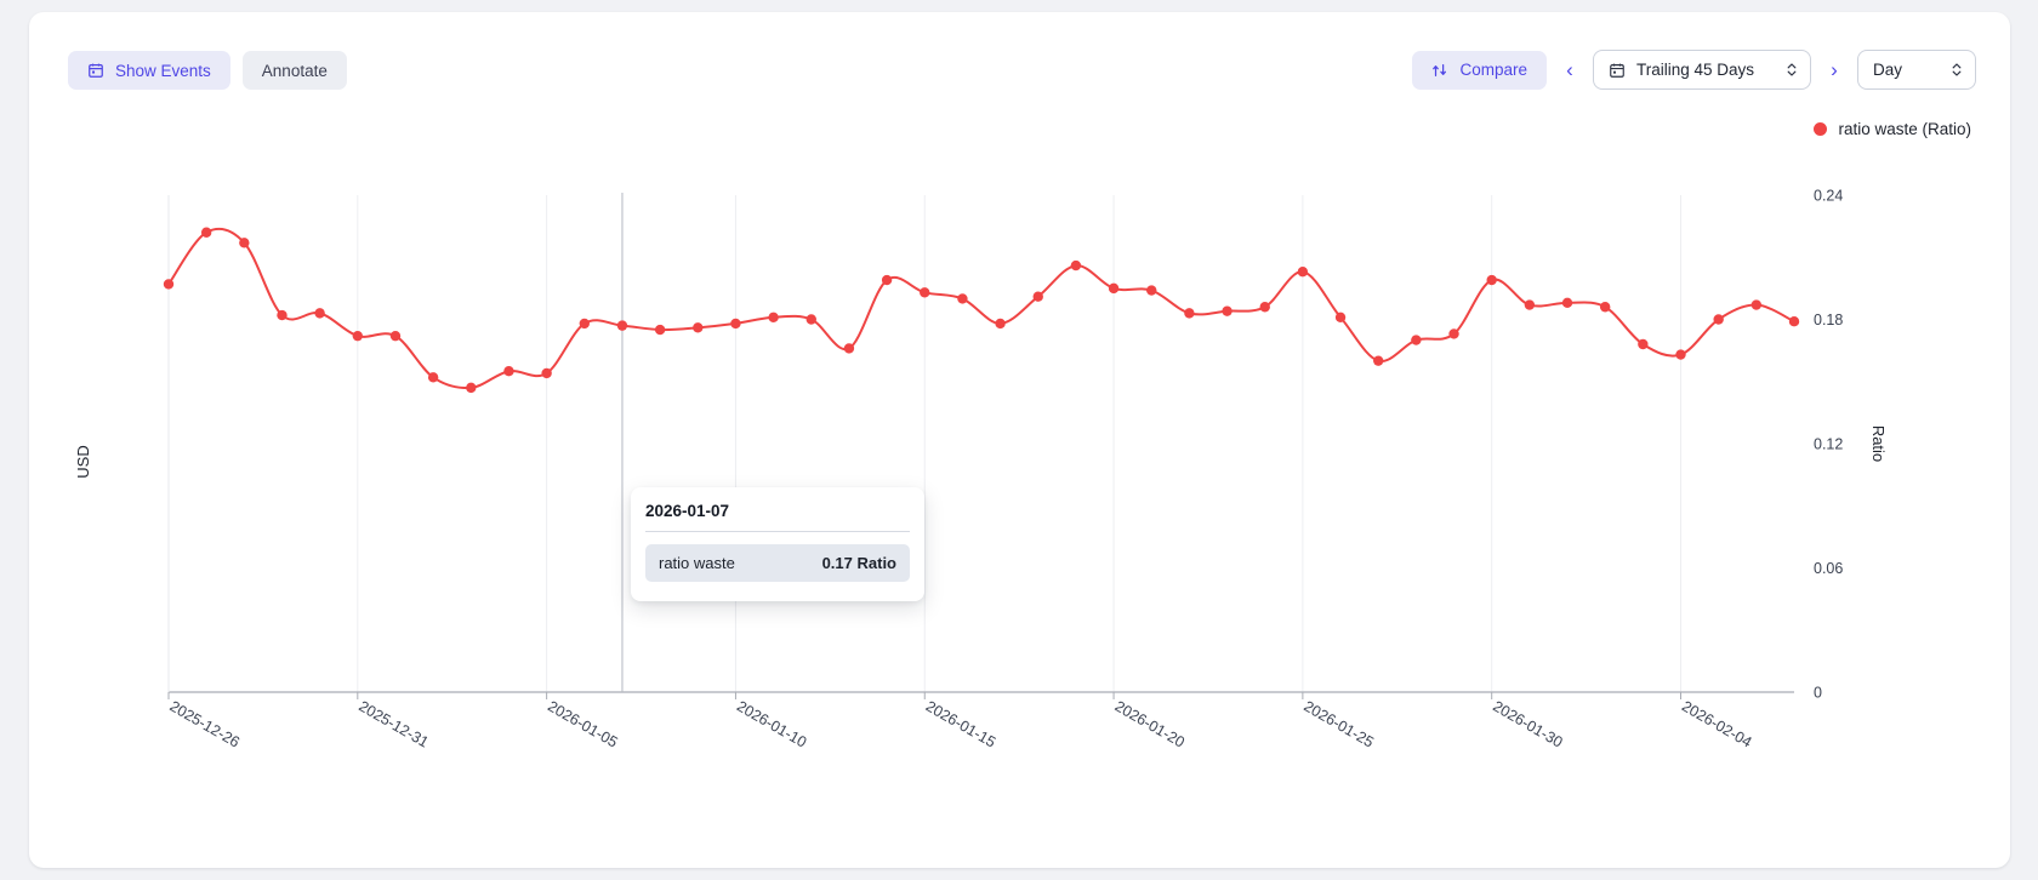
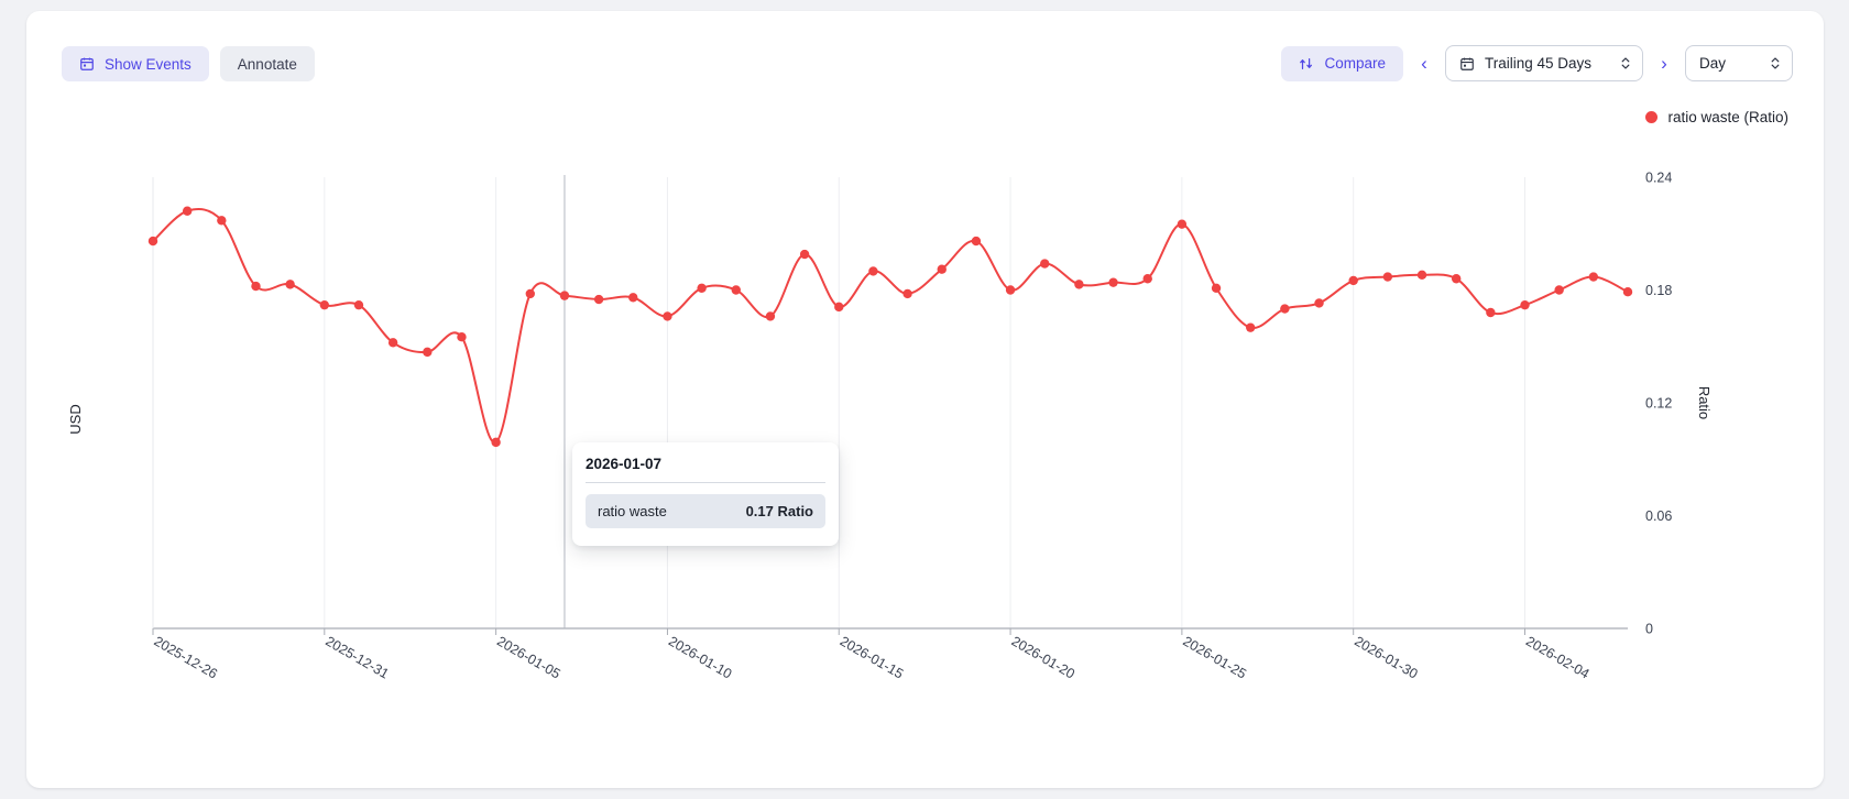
2025-12-26: 0.197 -> 0.206
2026-01-05: 0.154 -> 0.099
2026-01-10: 0.178 -> 0.166
2026-01-15: 0.193 -> 0.171
2026-01-20: 0.195 -> 0.180
2026-01-25: 0.203 -> 0.215
2026-01-30: 0.199 -> 0.185
2026-02-04: 0.163 -> 0.172
